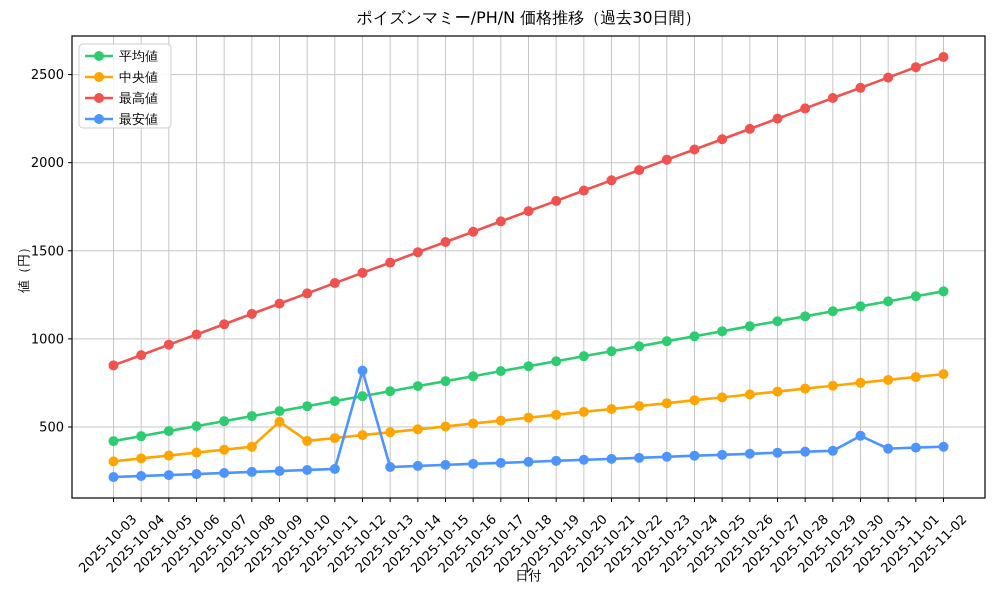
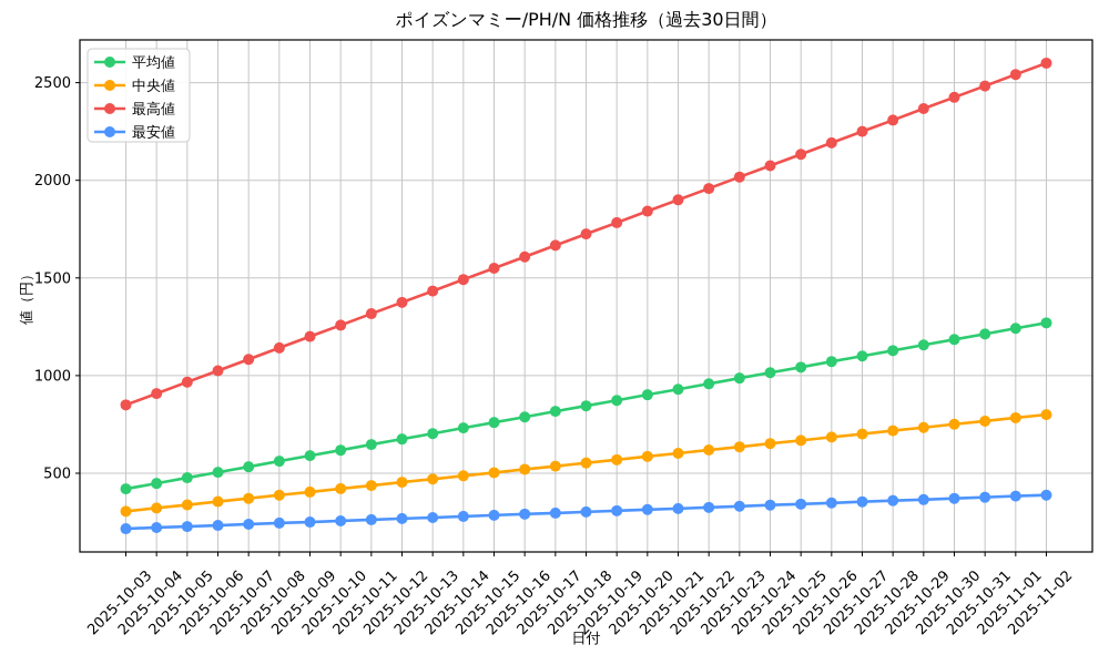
中央値/2025-10-09: 530 -> 400
最安値/2025-10-12: 820 -> 270
最安値/2025-10-30: 450 -> 370
